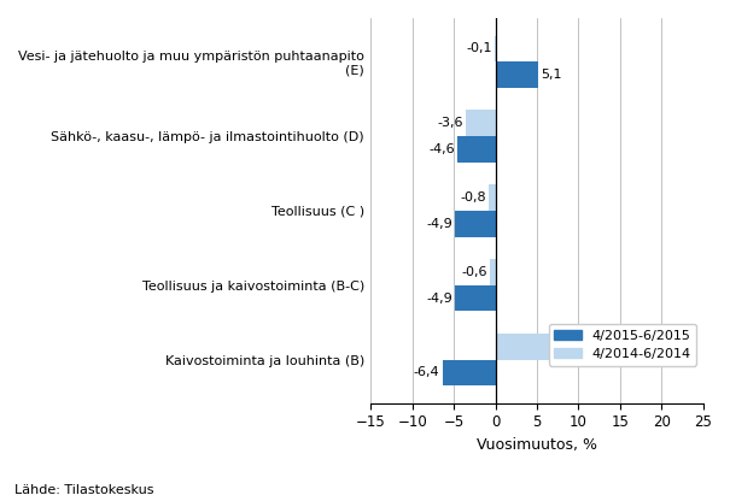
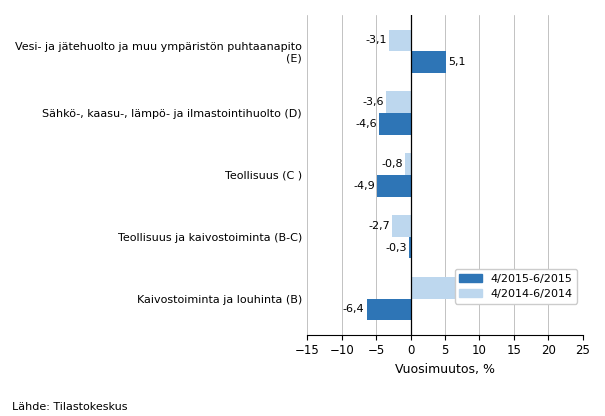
4/2014-6/2014/Vesi- ja jätehuolto ja muu ympäristön puhtaanapito (E): -0,1 -> -3,1
4/2014-6/2014/Teollisuus ja kaivostoiminta (B-C): -0,6 -> -2,7
4/2015-6/2015/Teollisuus ja kaivostoiminta (B-C): -4,9 -> -0,3
